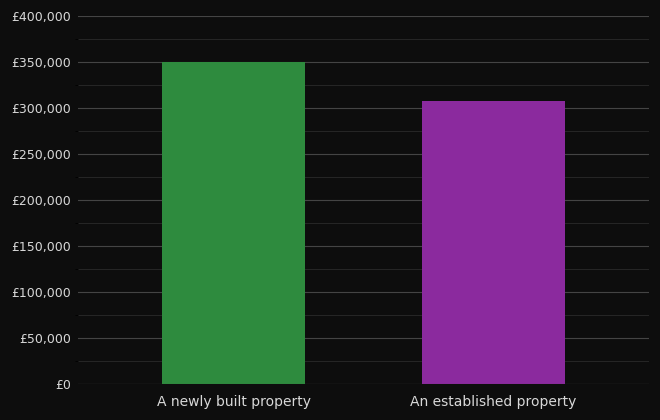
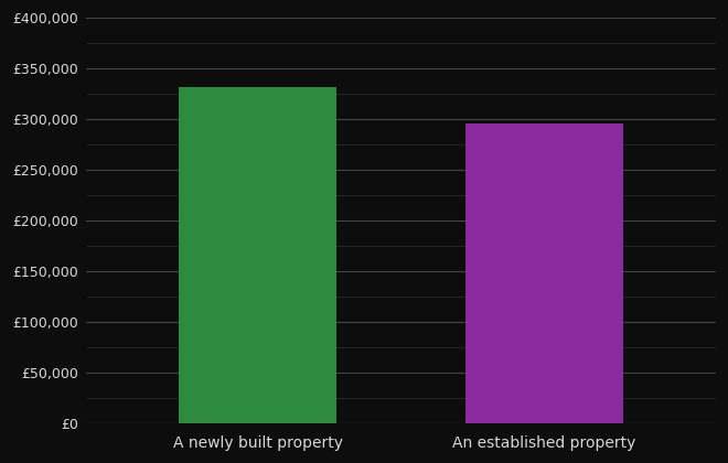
A newly built property: £350,000 -> £332,000
An established property: £308,000 -> £296,000
